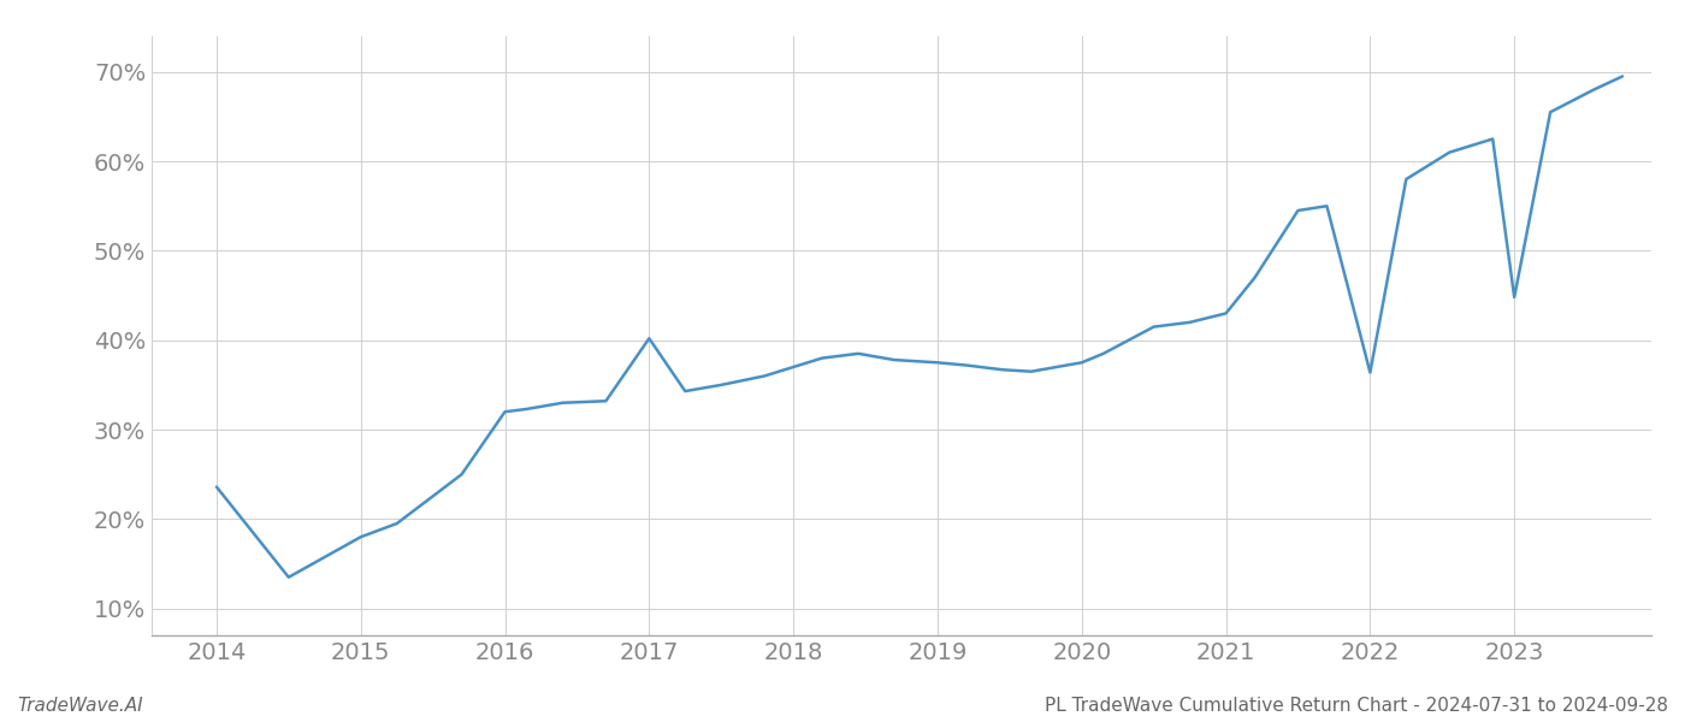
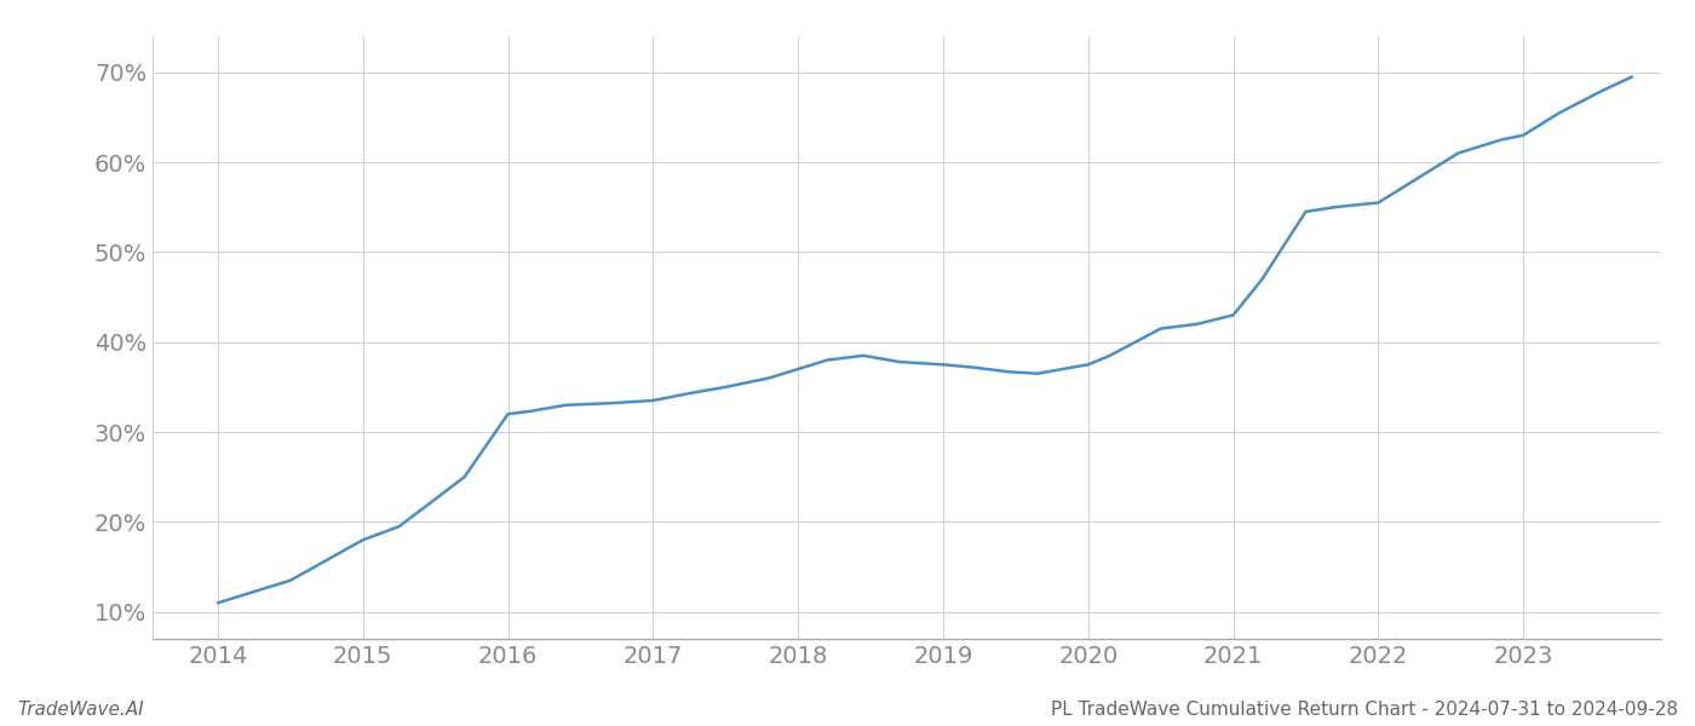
2014: 23.6% -> 11.0%
2017: 40.2% -> 33.5%
2022: 36.4% -> 55.5%
2023: 44.8% -> 63.0%
